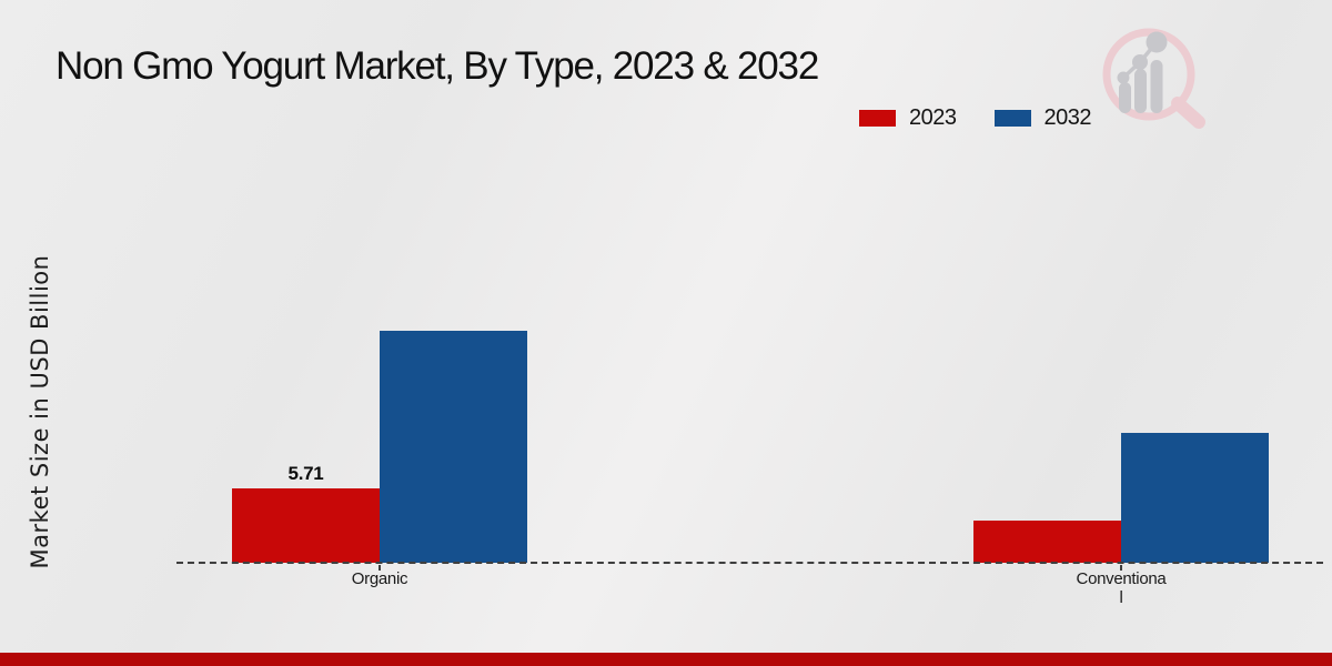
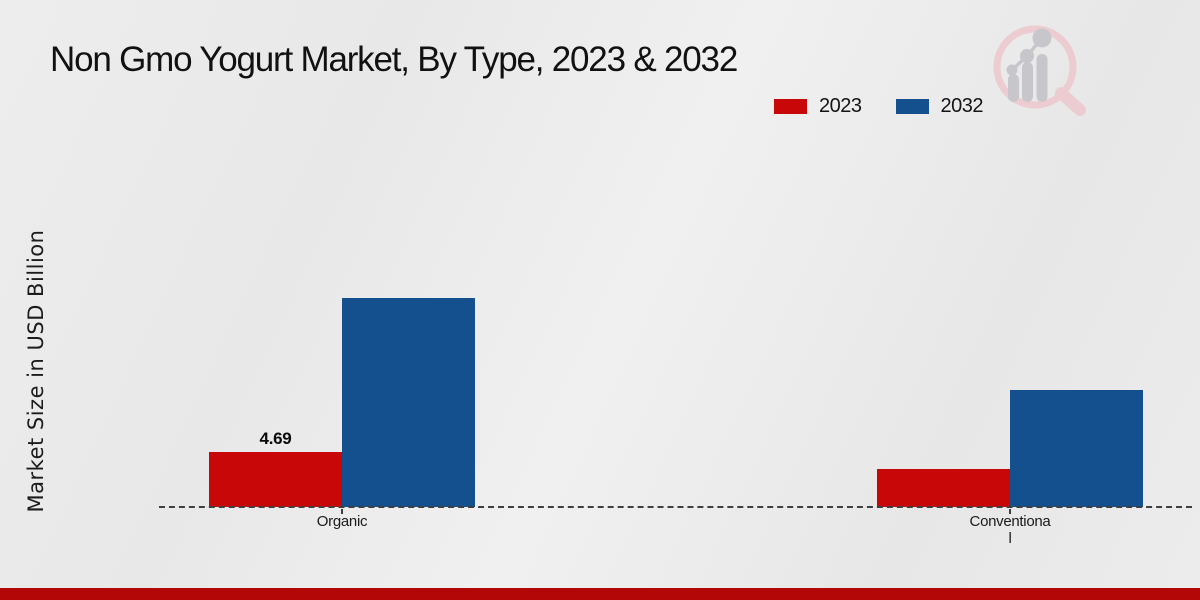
2023/Organic: 5.71 -> 4.69
